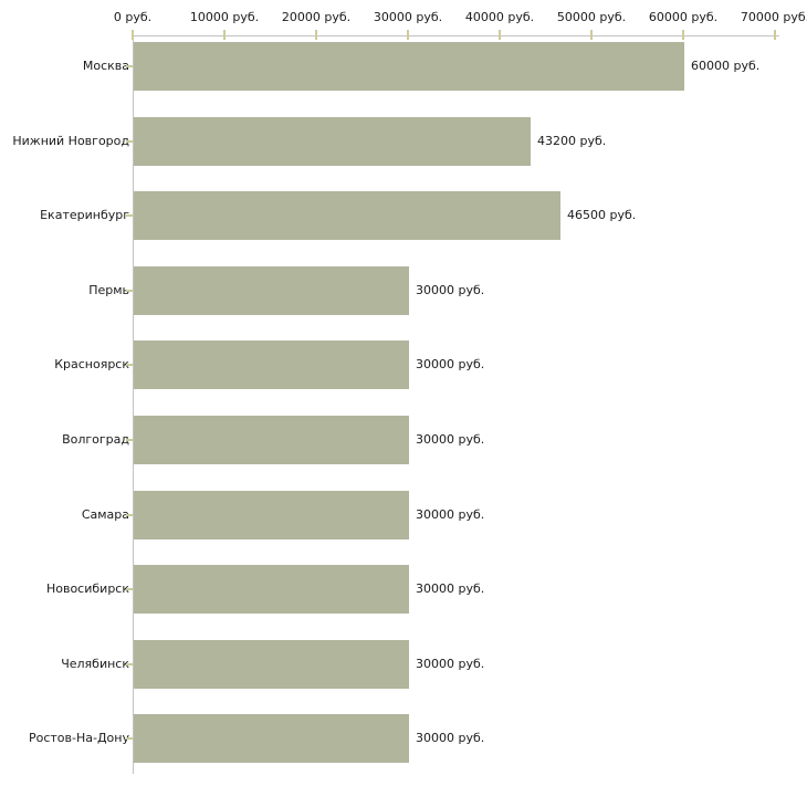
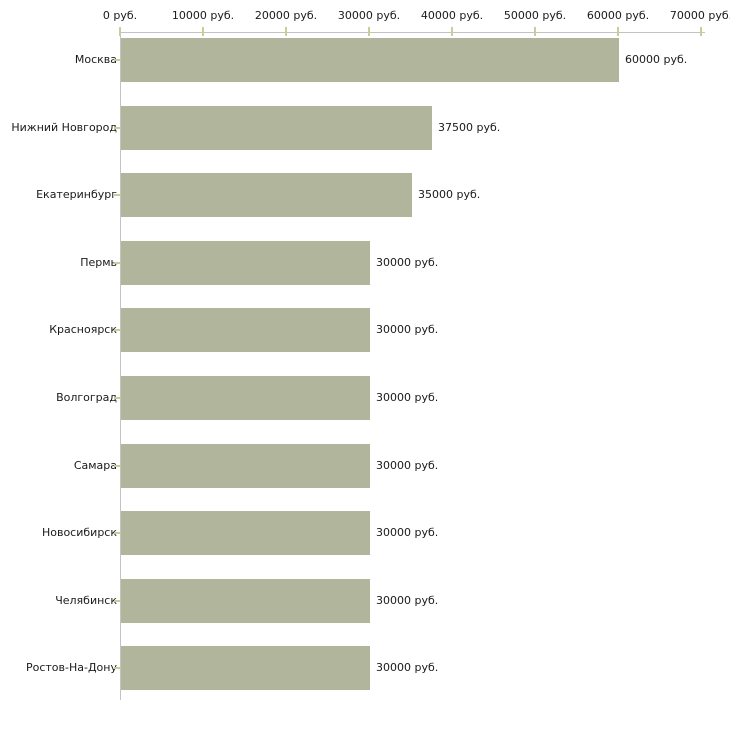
Нижний Новгород: 43200 -> 37500
Екатеринбург: 46500 -> 35000
